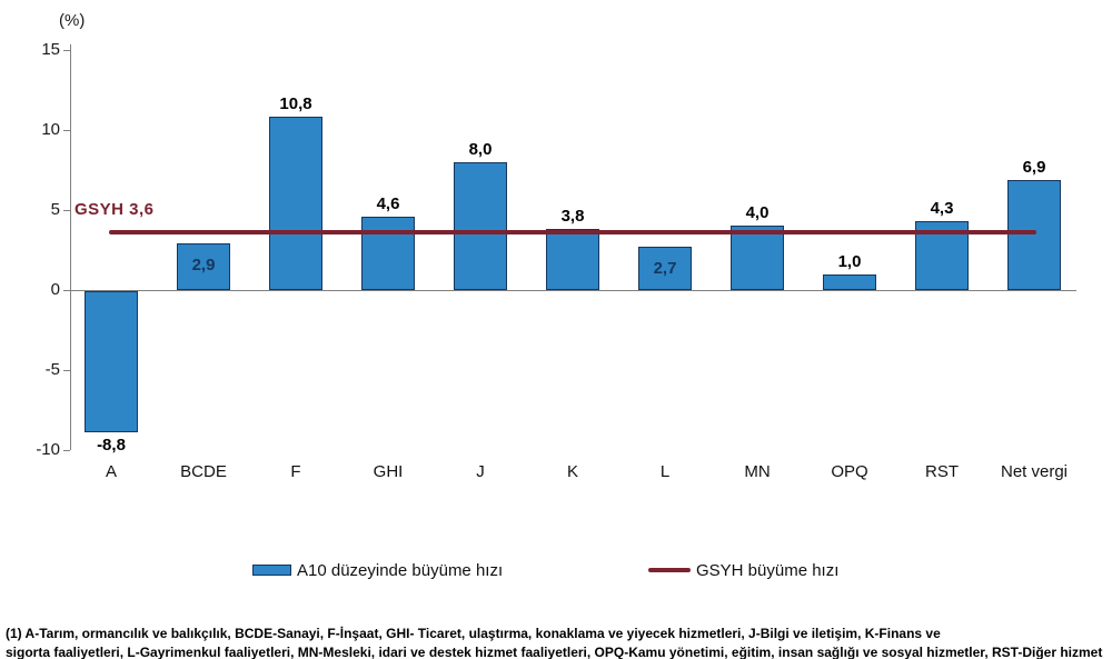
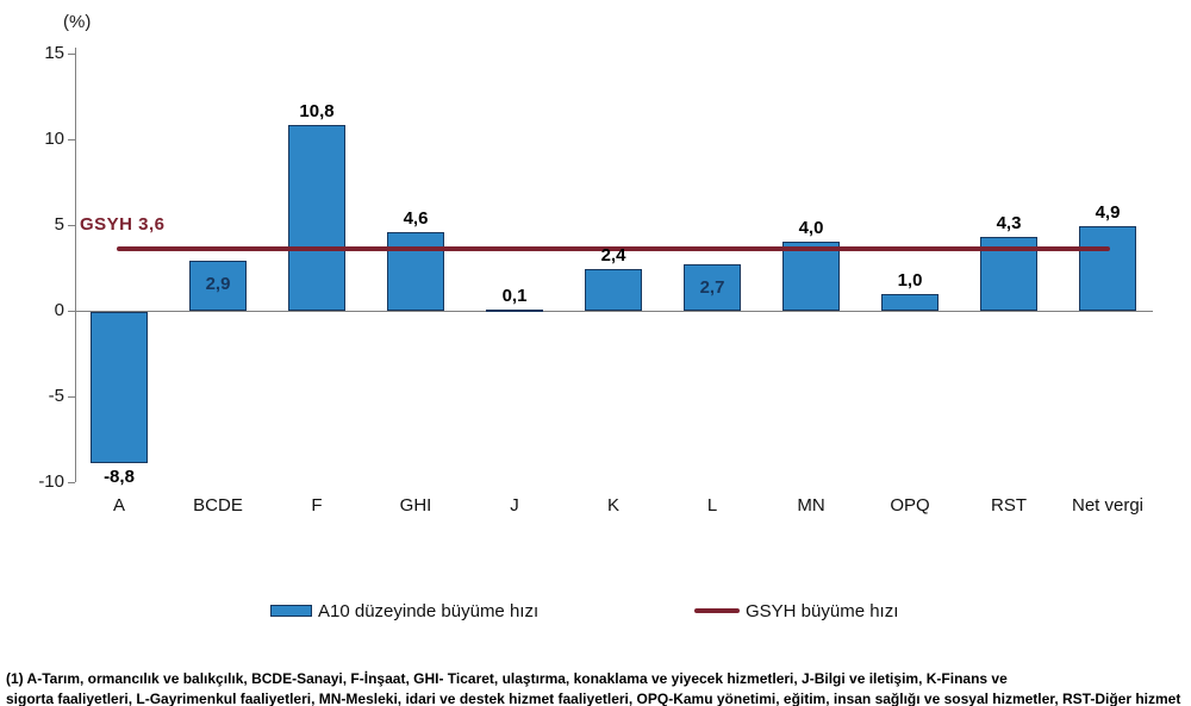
J: 8,0 -> 0,1
K: 3,8 -> 2,4
Net vergi: 6,9 -> 4,9
